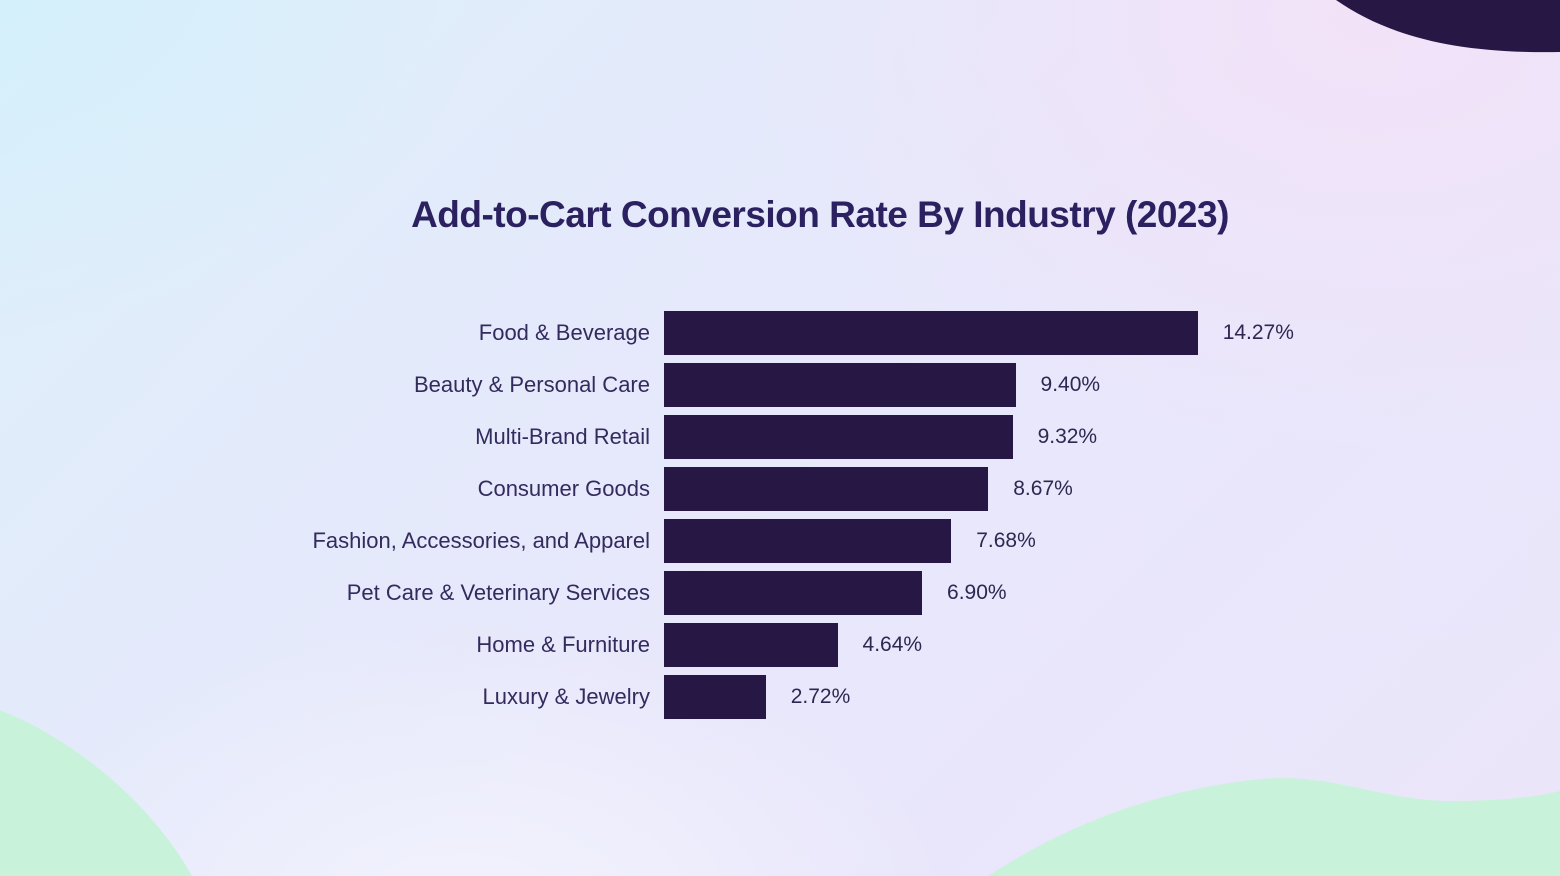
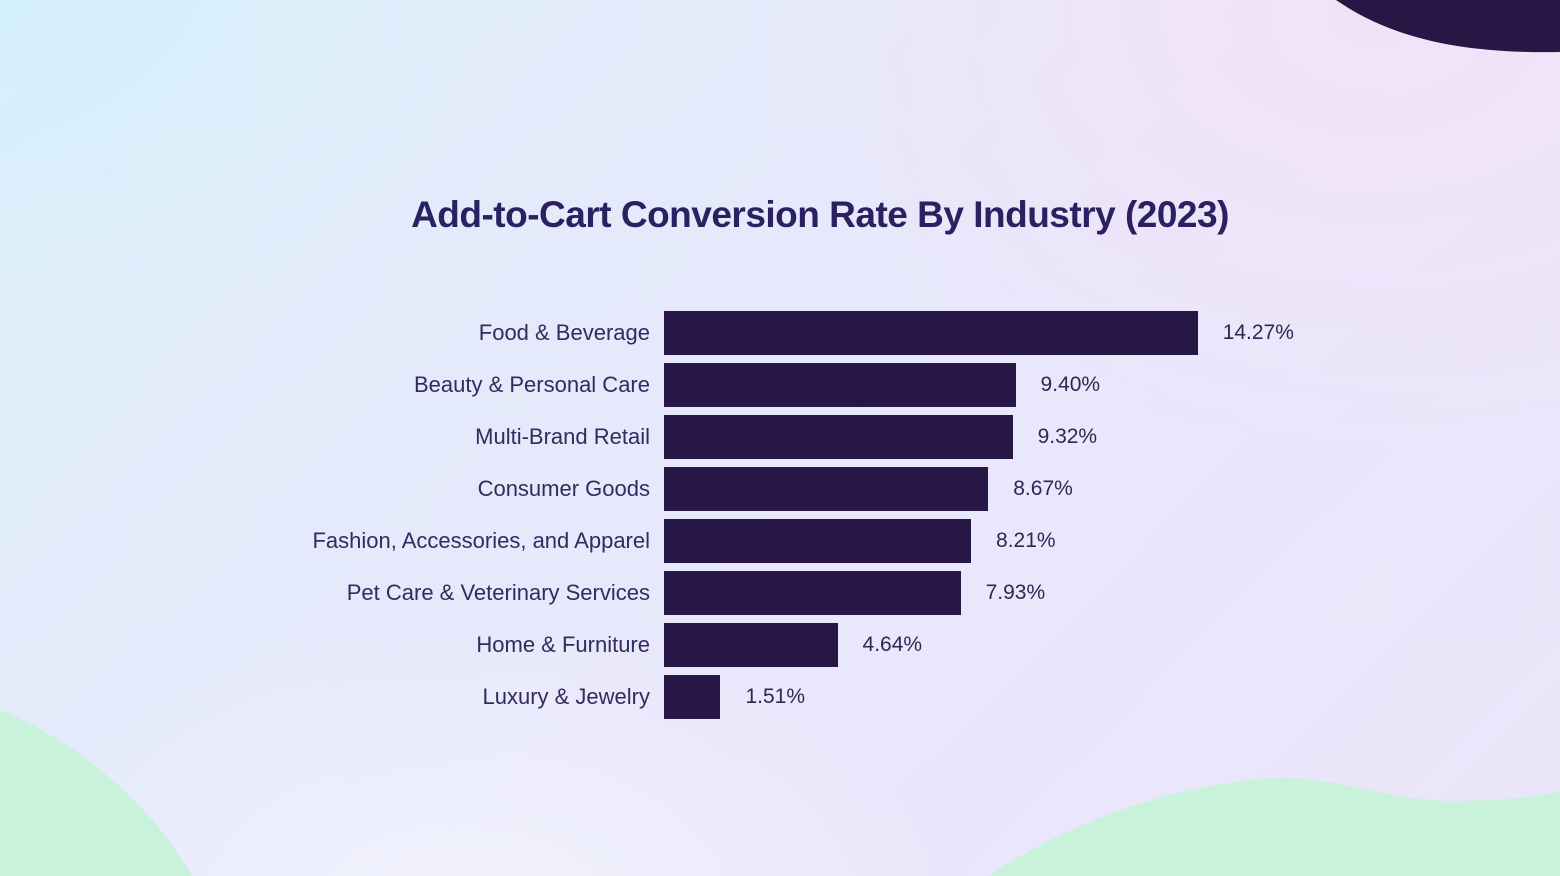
Fashion, Accessories, and Apparel: 7.68% -> 8.21%
Pet Care & Veterinary Services: 6.90% -> 7.93%
Luxury & Jewelry: 2.72% -> 1.51%
